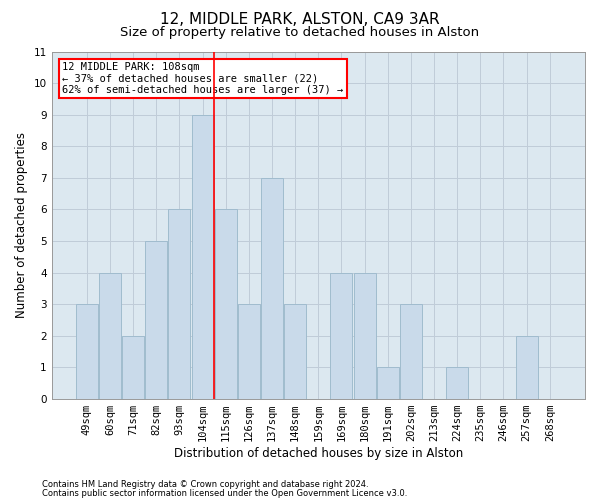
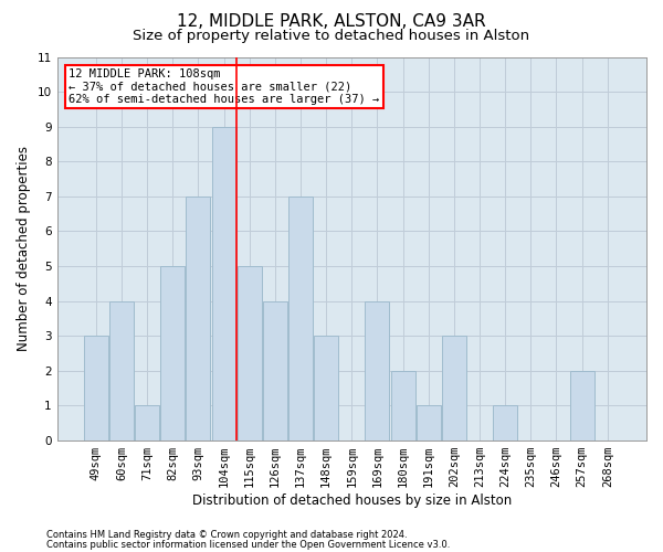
71sqm: 2 -> 1
93sqm: 6 -> 7
115sqm: 6 -> 5
126sqm: 3 -> 4
180sqm: 4 -> 2
